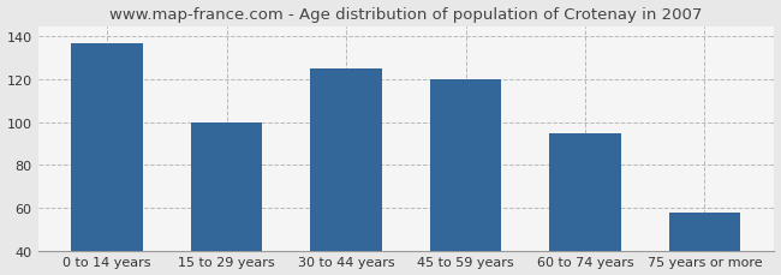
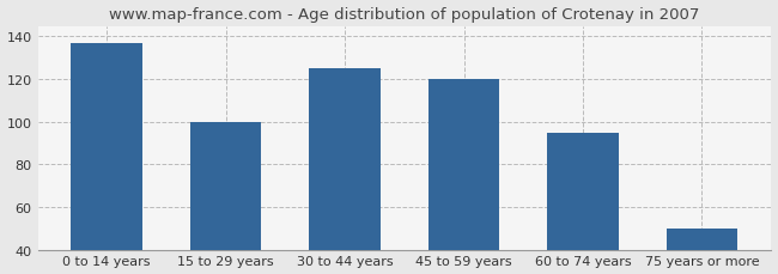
75 years or more: 58 -> 50
